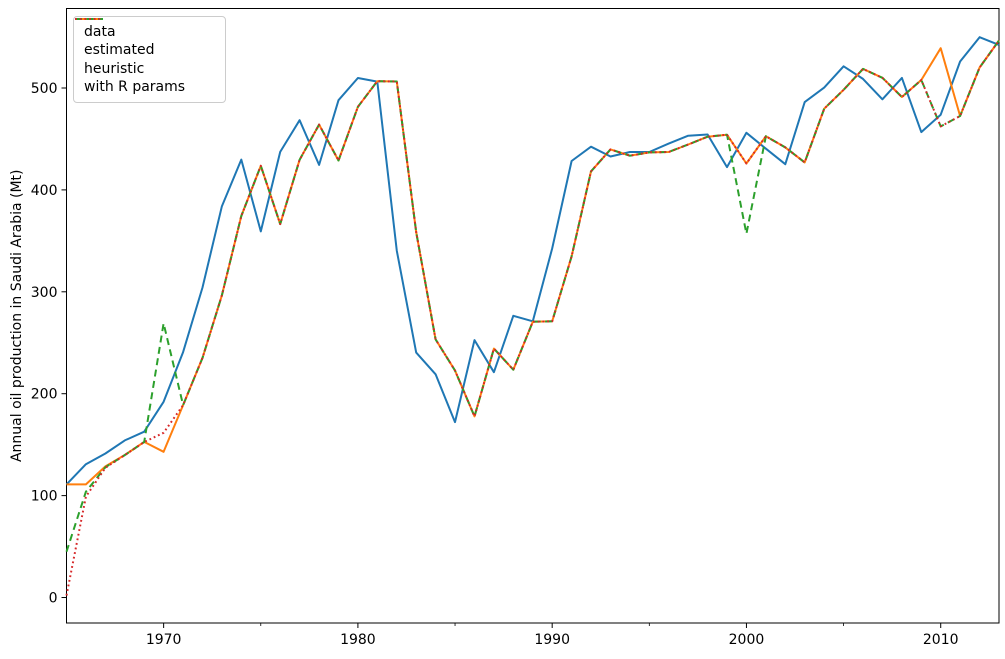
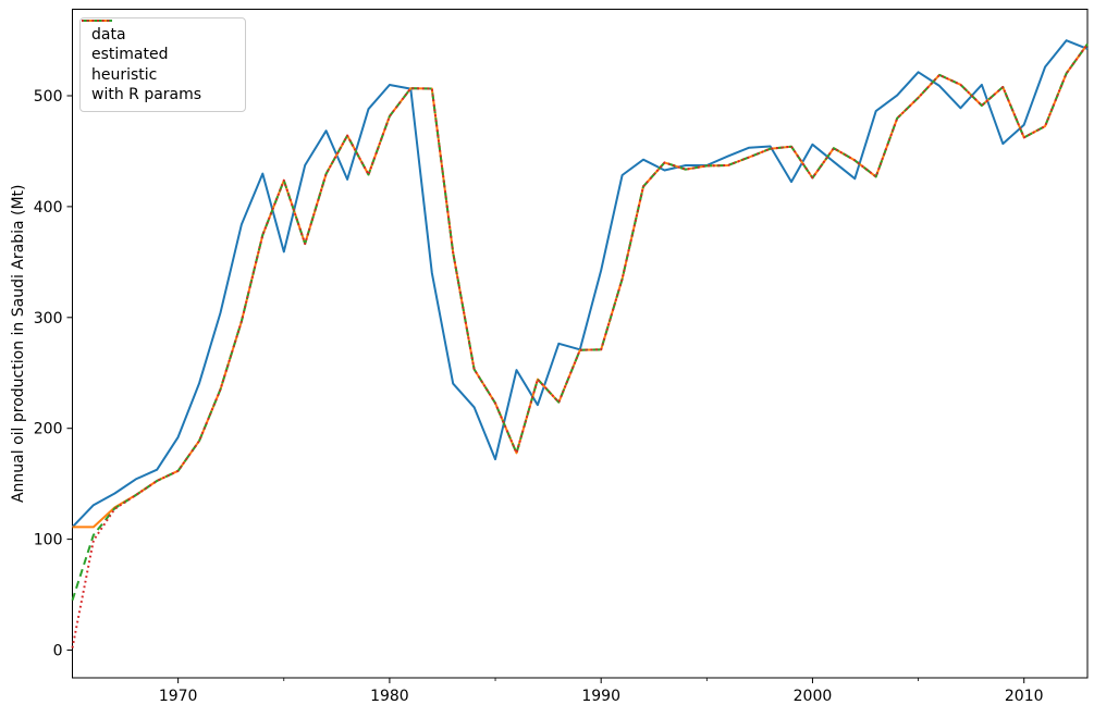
estimated/1970: 143 -> 162
heuristic/1970: 269 -> 162
heuristic/2000: 357 -> 426
estimated/2010: 539 -> 462
